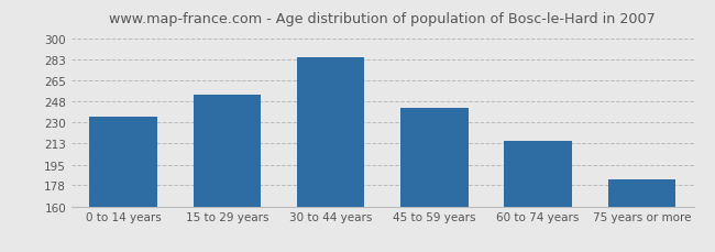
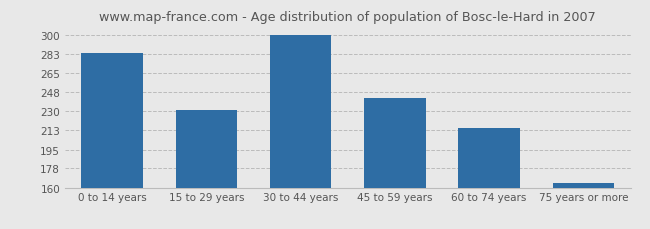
0 to 14 years: 235 -> 284
15 to 29 years: 253 -> 231
30 to 44 years: 285 -> 300
75 years or more: 183 -> 164
